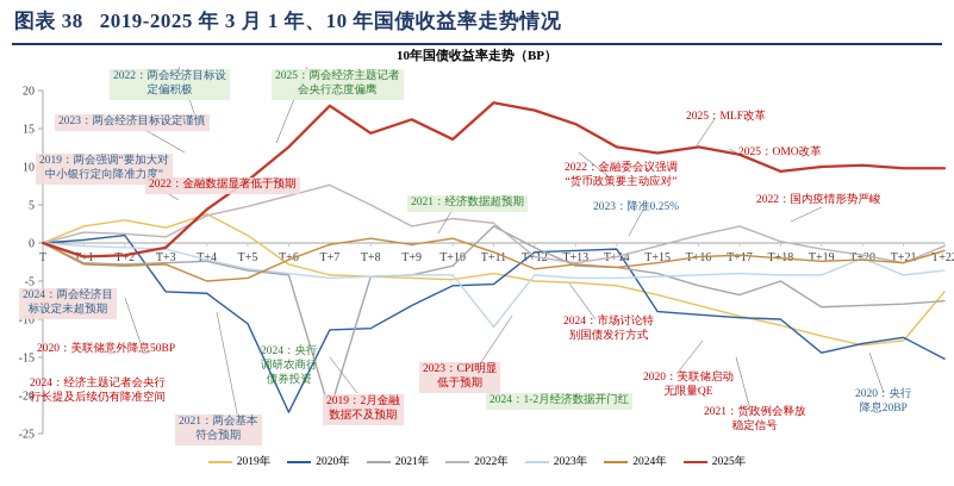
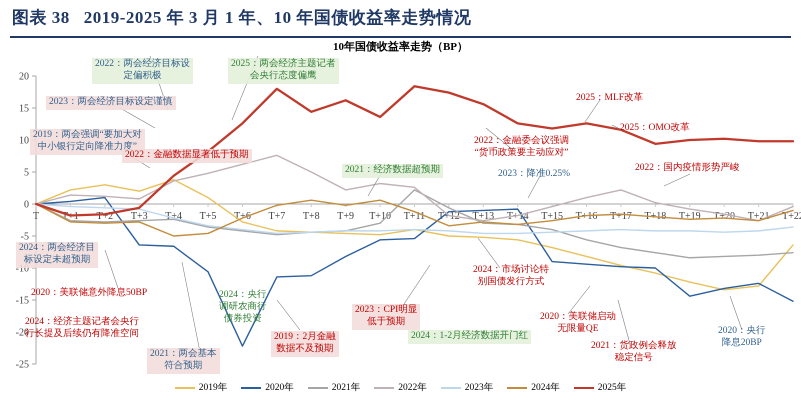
2021年/T+7: -22 -> -5
2023年/T+11: -11 -> -4
2021年/T+18: -5 -> -8
2023年/T+20: -2 -> -4
